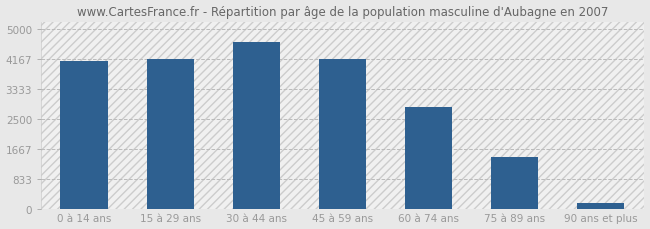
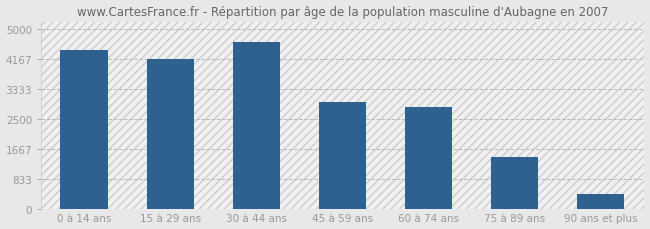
0 à 14 ans: 4100 -> 4400
45 à 59 ans: 4160 -> 2950
90 ans et plus: 150 -> 400
